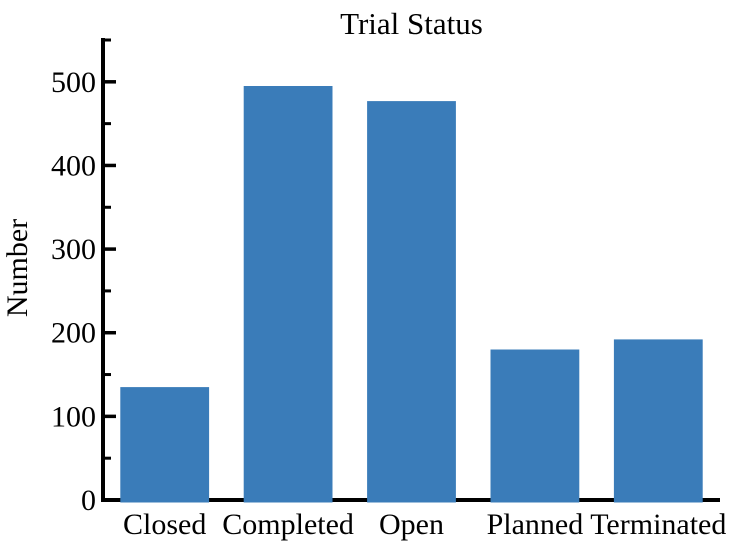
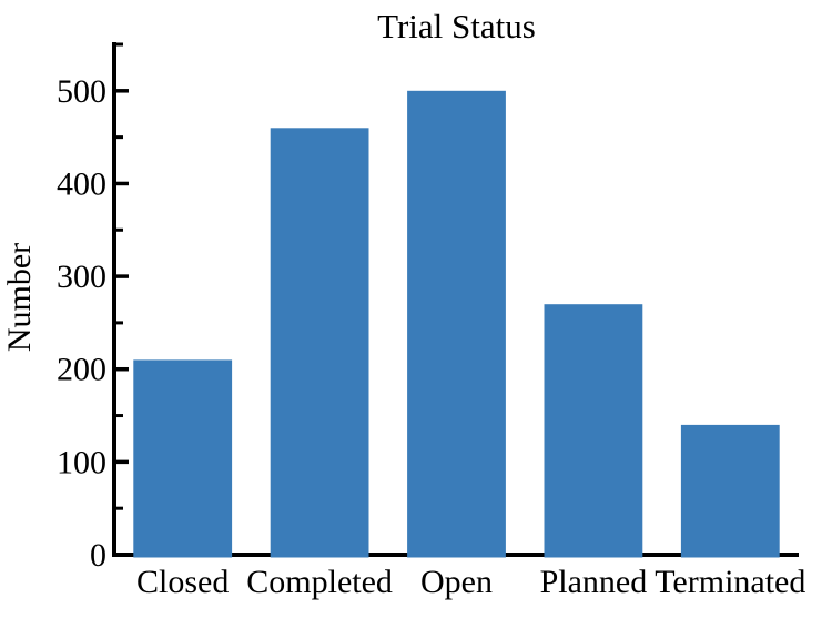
Closed: 140 -> 210
Completed: 500 -> 460
Open: 480 -> 500
Planned: 180 -> 270
Terminated: 190 -> 140
